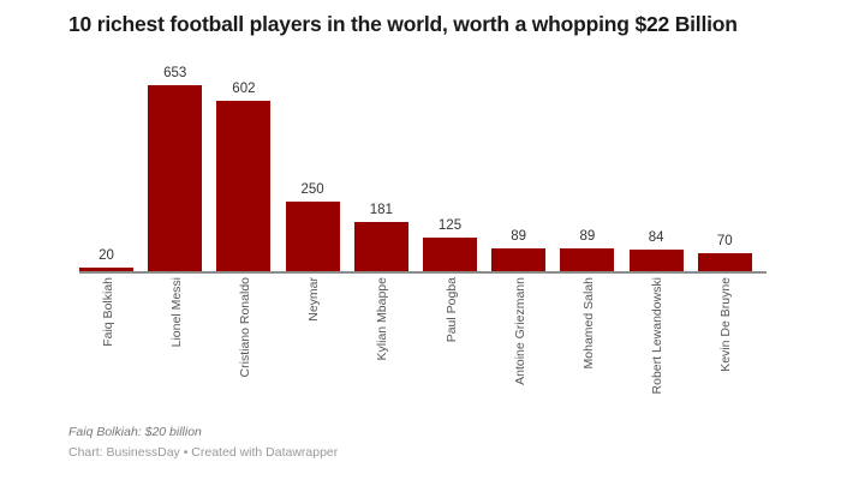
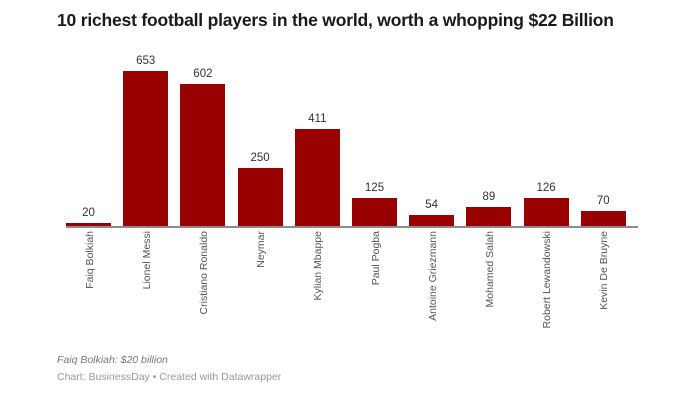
Kylian Mbappe: 181 -> 411
Antoine Griezmann: 89 -> 54
Robert Lewandowski: 84 -> 126
